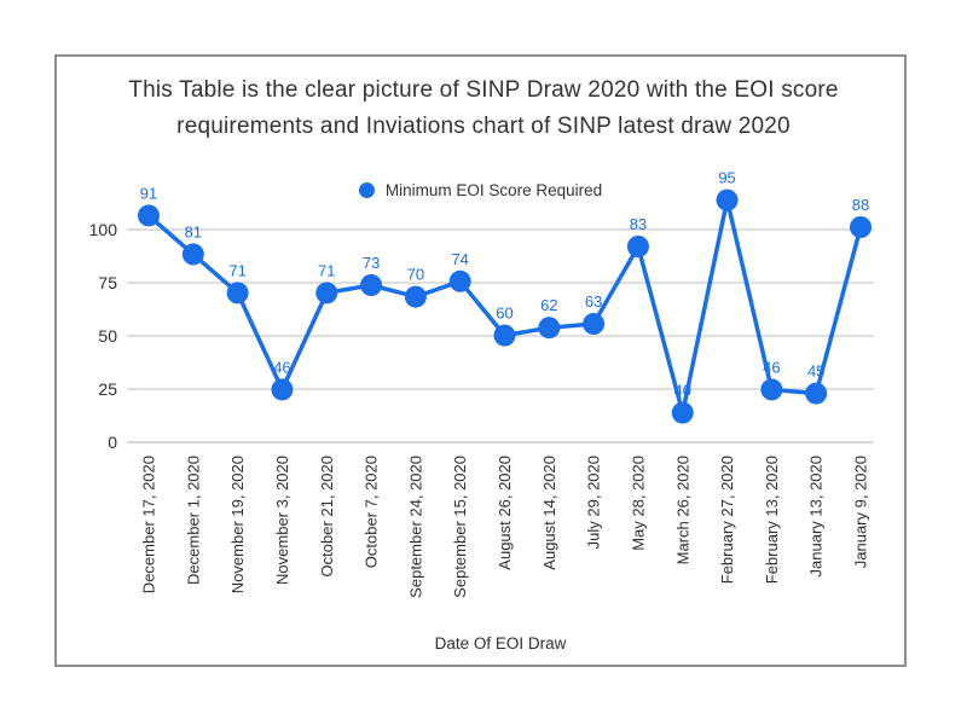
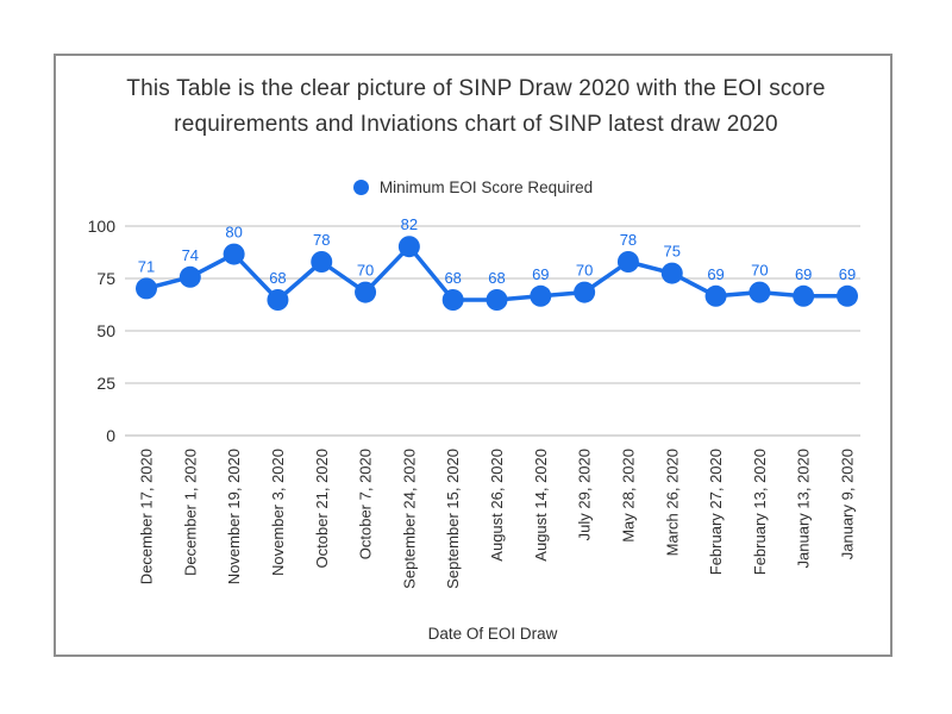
December 17, 2020: 91 -> 71
December 1, 2020: 81 -> 74
November 19, 2020: 71 -> 80
November 3, 2020: 46 -> 68
October 21, 2020: 71 -> 78
October 7, 2020: 73 -> 70
September 24, 2020: 70 -> 82
September 15, 2020: 74 -> 68
August 26, 2020: 60 -> 68
August 14, 2020: 62 -> 69
July 29, 2020: 63 -> 70
May 28, 2020: 83 -> 78
March 26, 2020: 40 -> 75
February 27, 2020: 95 -> 69
February 13, 2020: 46 -> 70
January 13, 2020: 45 -> 69
January 9, 2020: 88 -> 69
